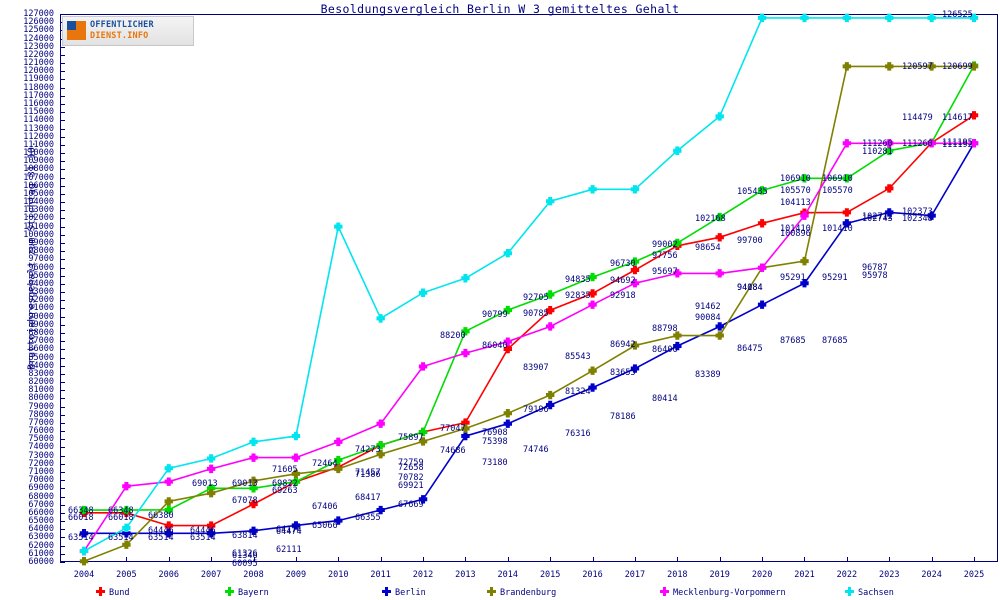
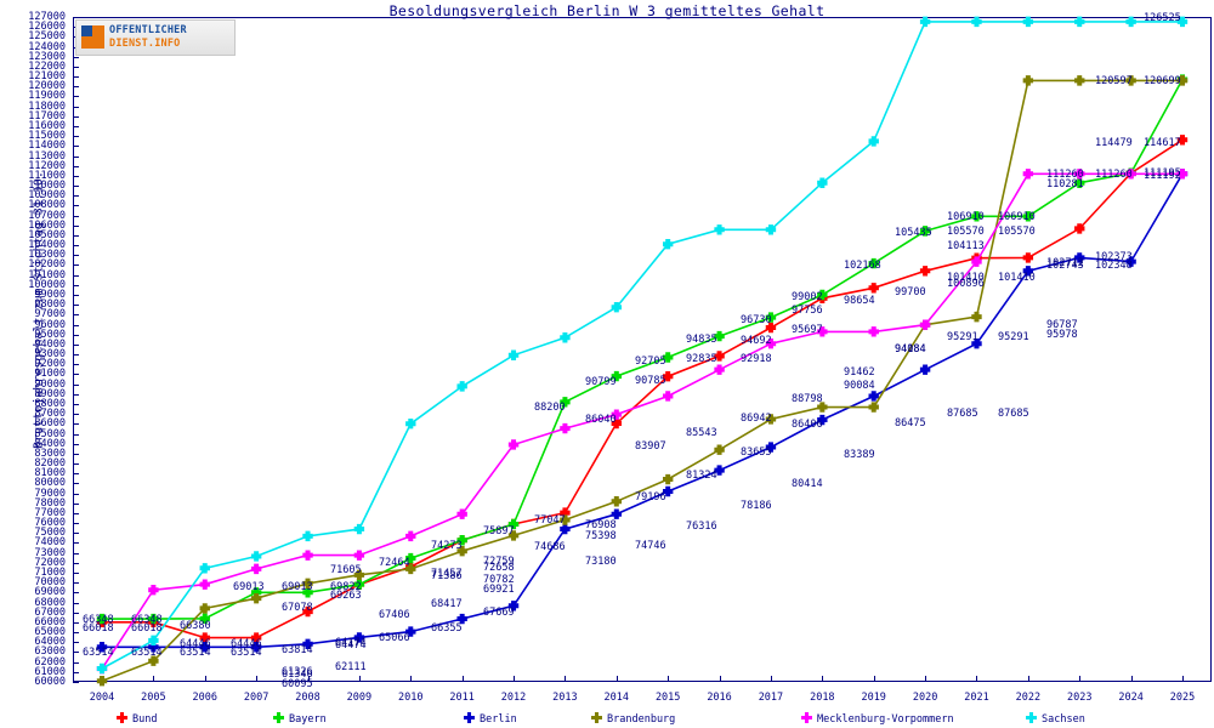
Sachsen/2010: 101000 -> 86000
